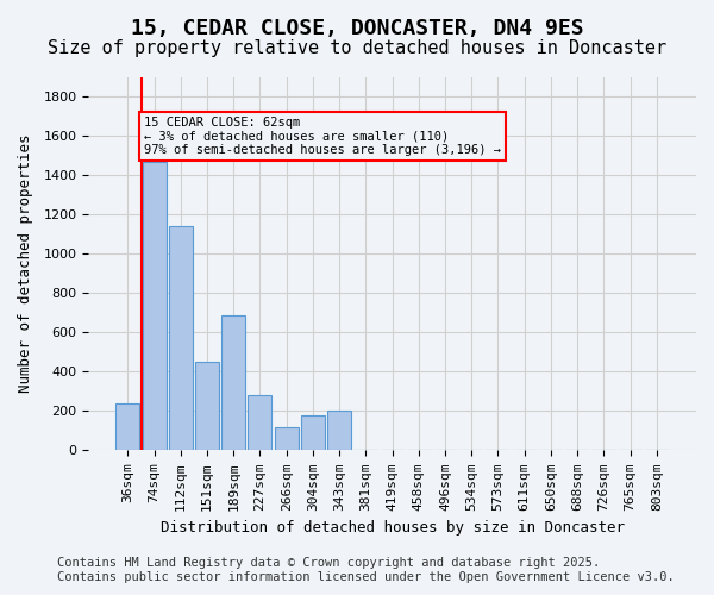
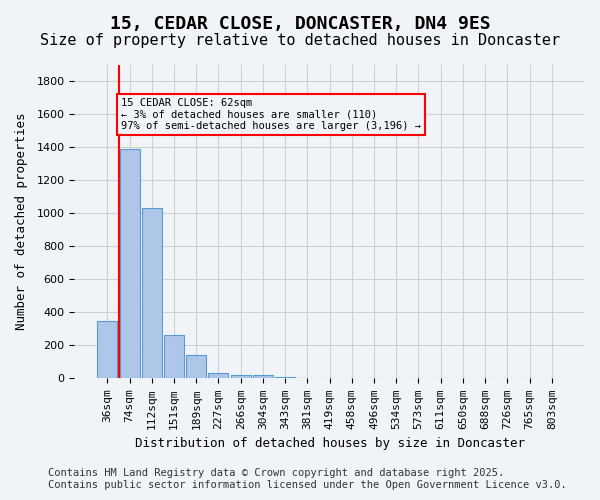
36sqm: 240 -> 350
74sqm: 1470 -> 1390
112sqm: 1140 -> 1040
151sqm: 450 -> 260
189sqm: 690 -> 140
227sqm: 280 -> 30
266sqm: 120 -> 20
304sqm: 180 -> 20
343sqm: 200 -> 10
